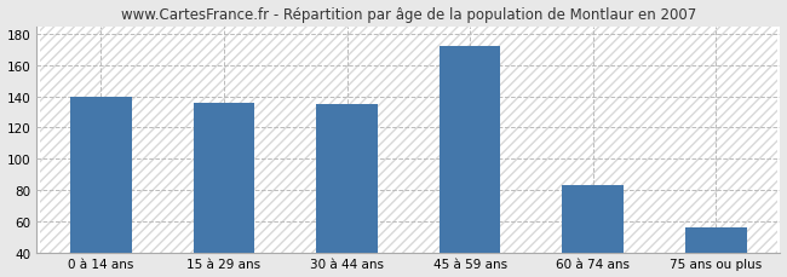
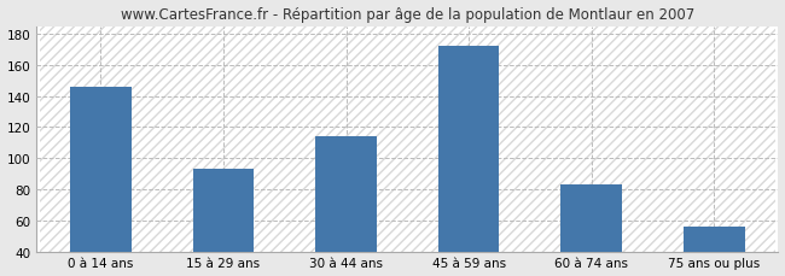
0 à 14 ans: 140 -> 146
15 à 29 ans: 136 -> 93
30 à 44 ans: 135 -> 114
